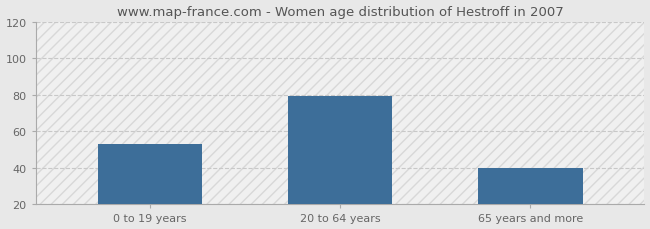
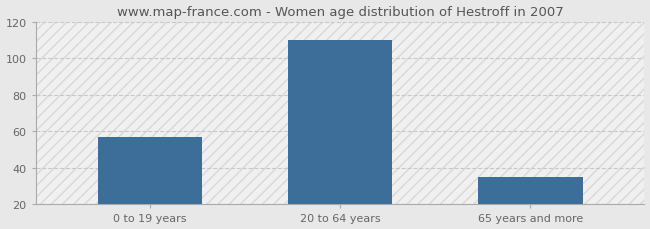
0 to 19 years: 53 -> 57
20 to 64 years: 79 -> 110
65 years and more: 40 -> 35
